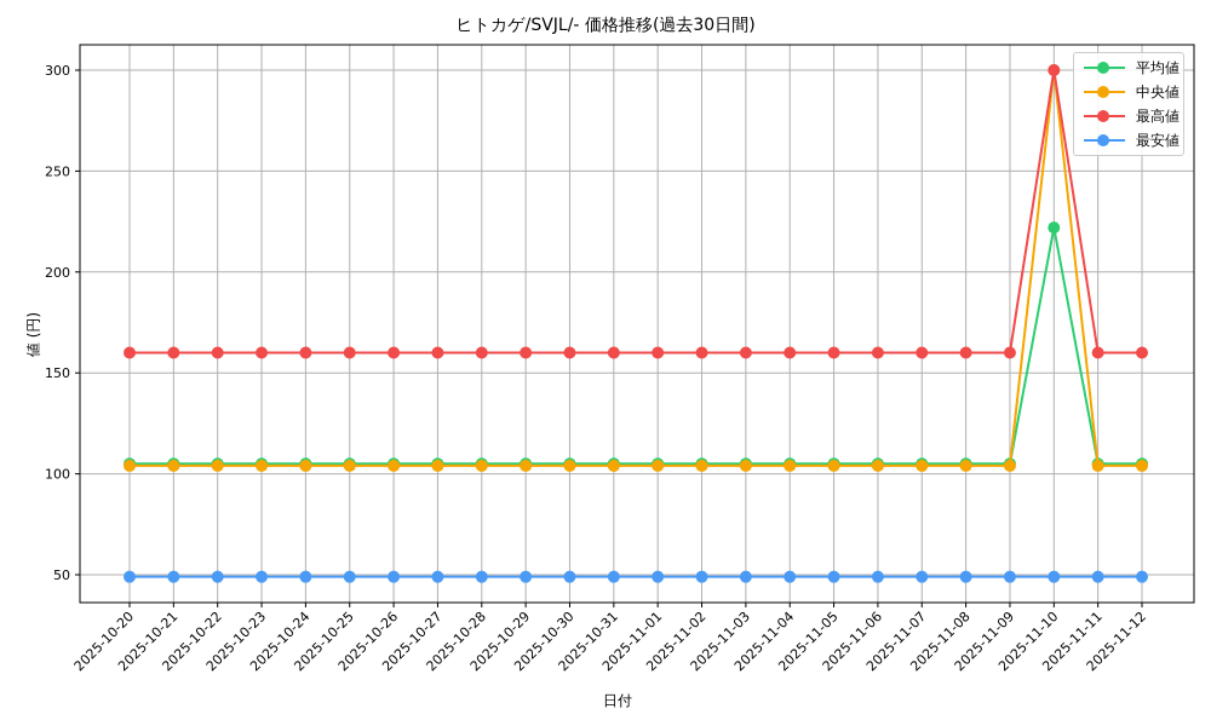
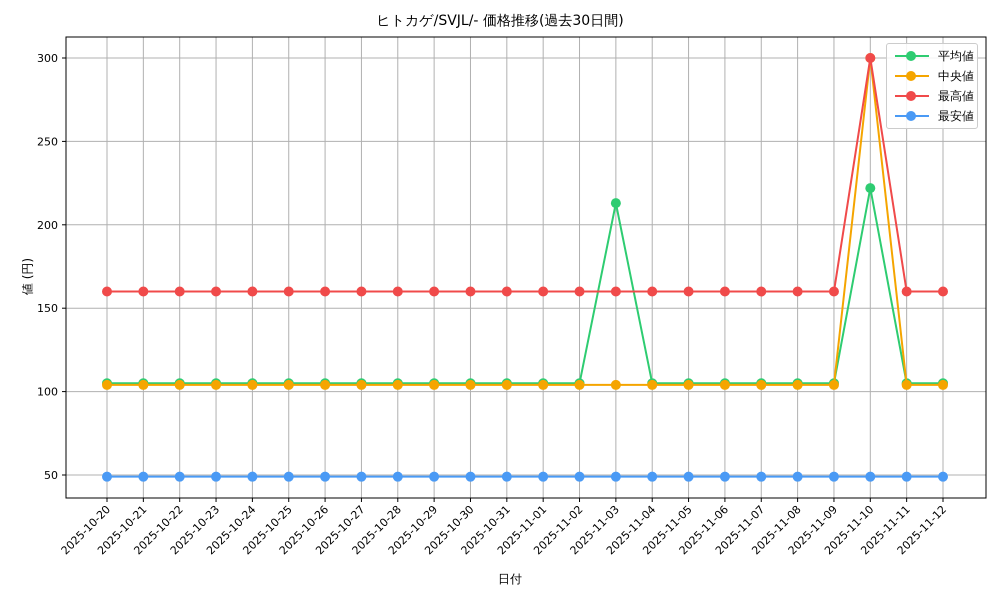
平均値/2025-11-03: 105 -> 213
